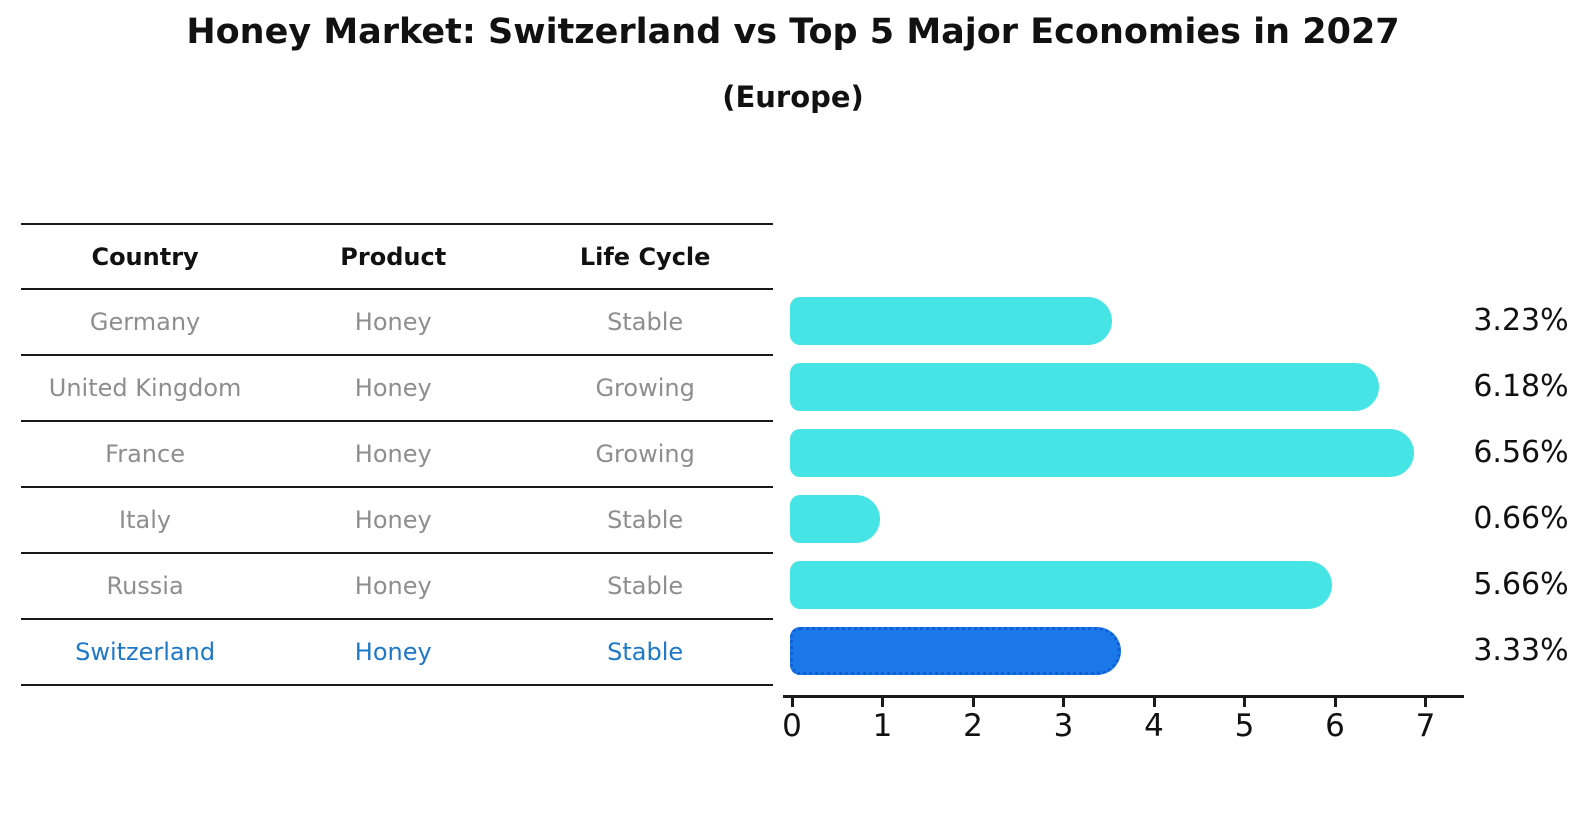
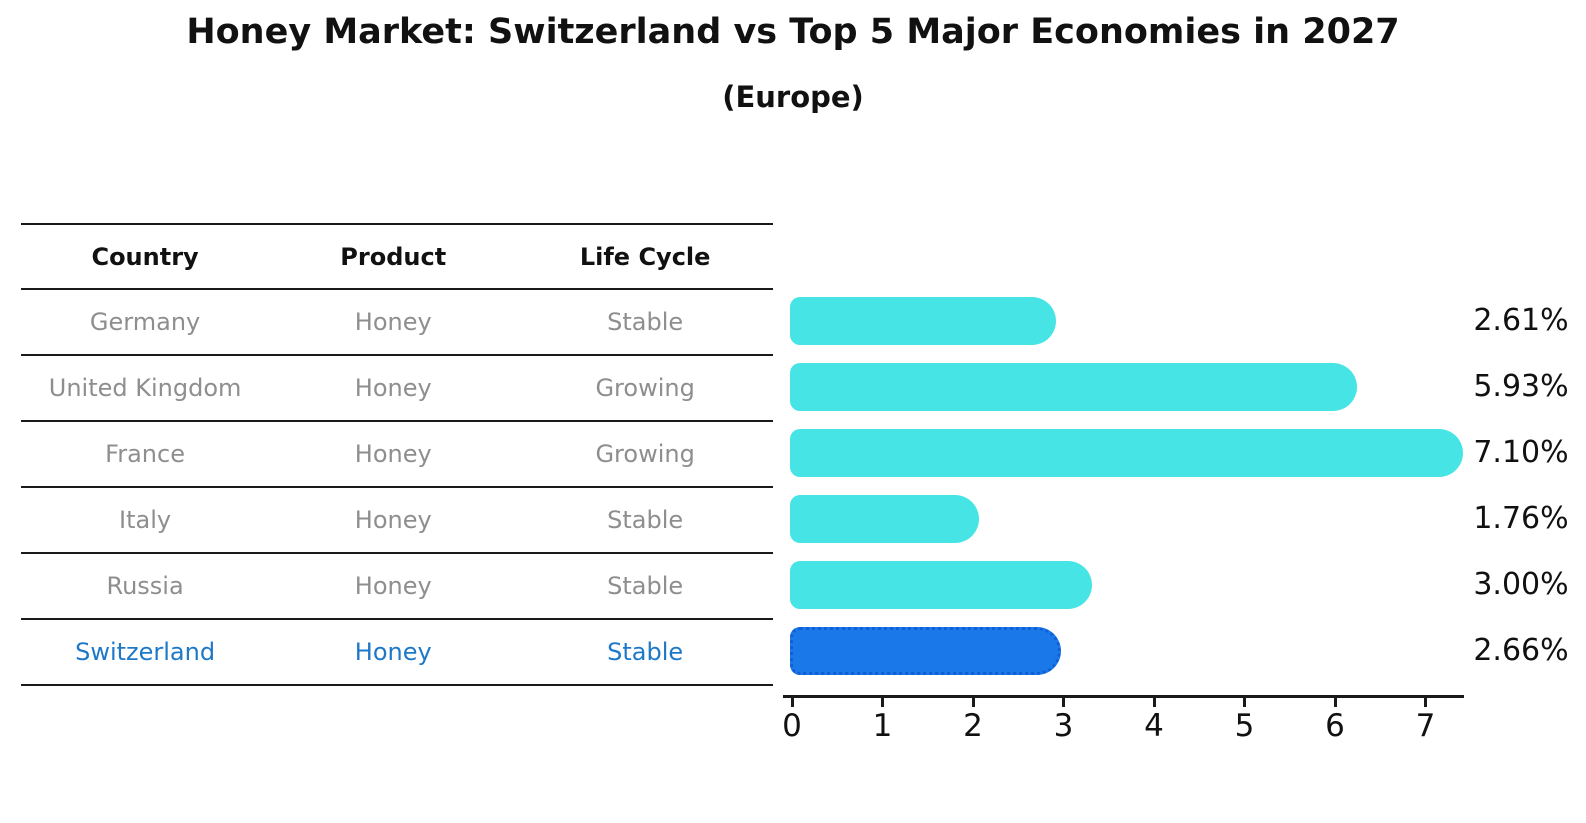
Germany: 3.23% -> 2.61%
United Kingdom: 6.18% -> 5.93%
France: 6.56% -> 7.10%
Italy: 0.66% -> 1.76%
Russia: 5.66% -> 3.00%
Switzerland: 3.33% -> 2.66%
